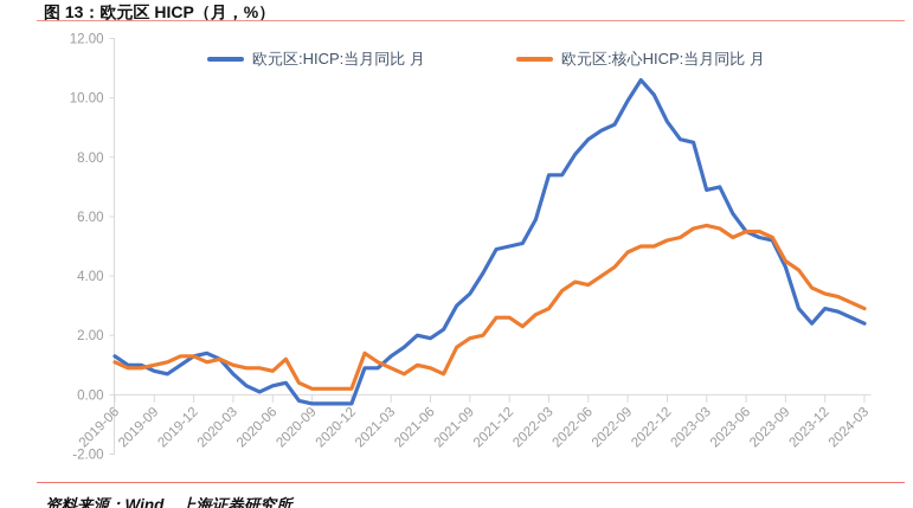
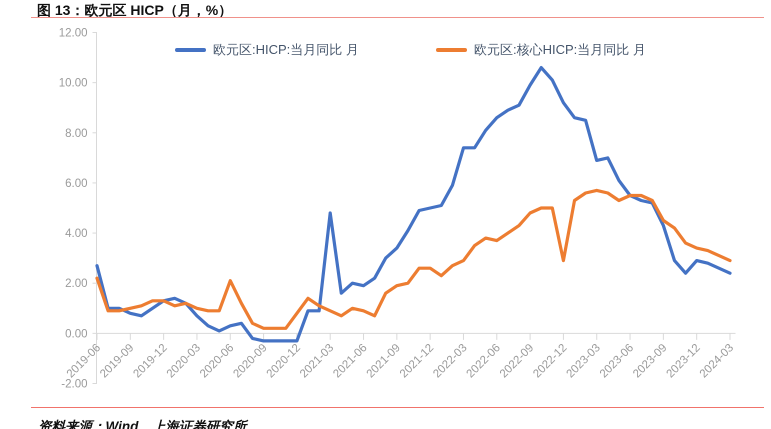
欧元区:HICP:当月同比 月/2019-06: 1.3 -> 2.7
欧元区:核心HICP:当月同比 月/2019-06: 1.1 -> 2.2
欧元区:核心HICP:当月同比 月/2020-06: 0.8 -> 2.1
欧元区:核心HICP:当月同比 月/2020-12: 0.2 -> 0.8
欧元区:HICP:当月同比 月/2021-03: 1.3 -> 4.8
欧元区:核心HICP:当月同比 月/2022-12: 5.2 -> 2.9
